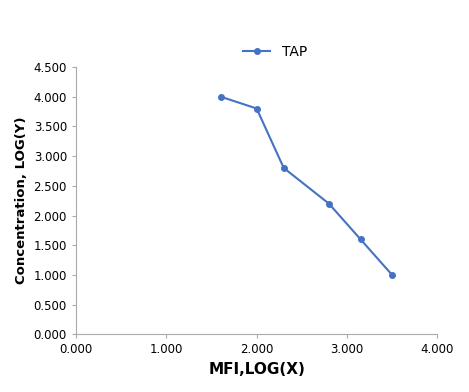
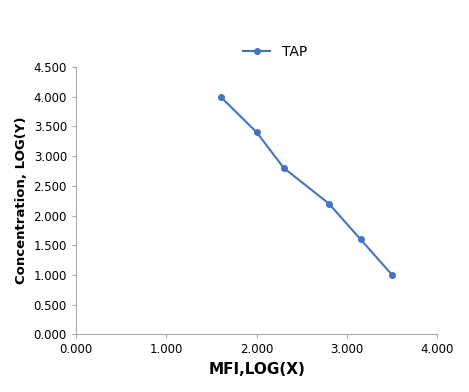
2.000: 3.8 -> 3.4
